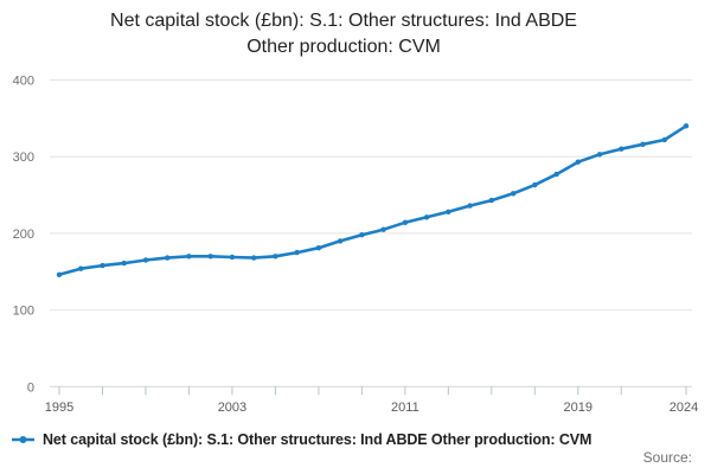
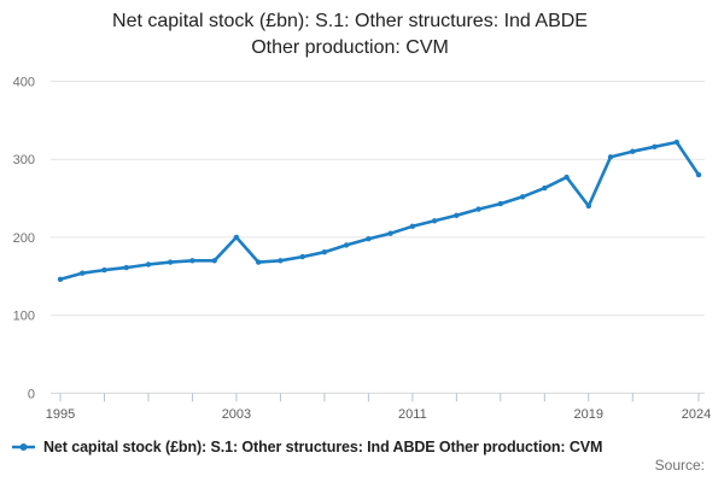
2003: 170 -> 200
2019: 290 -> 240
2024: 340 -> 280
